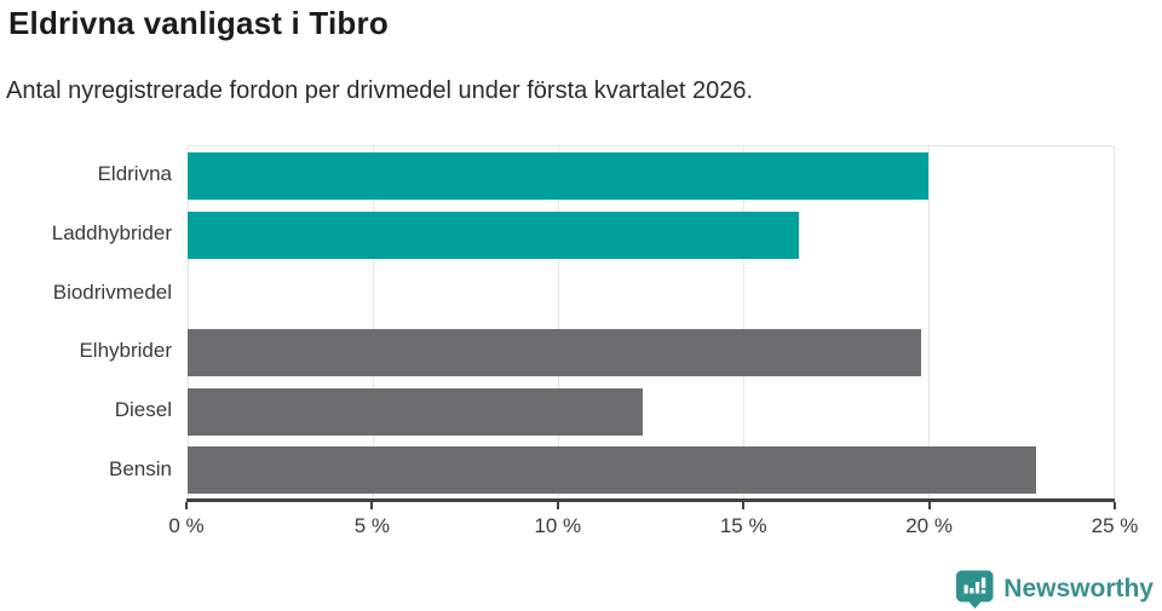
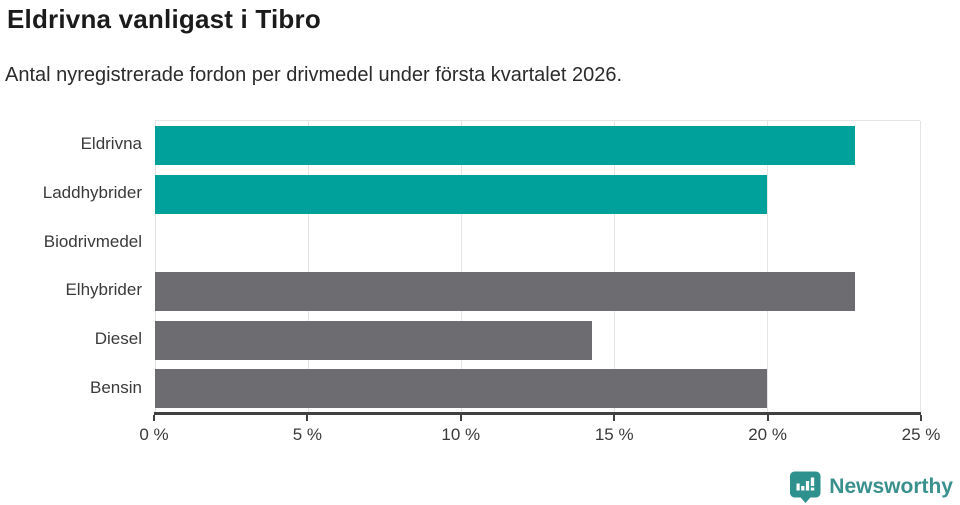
Eldrivna: 20.0% -> 22.9%
Laddhybrider: 16.5% -> 20.0%
Elhybrider: 19.8% -> 22.9%
Diesel: 12.3% -> 14.3%
Bensin: 22.9% -> 20.0%
